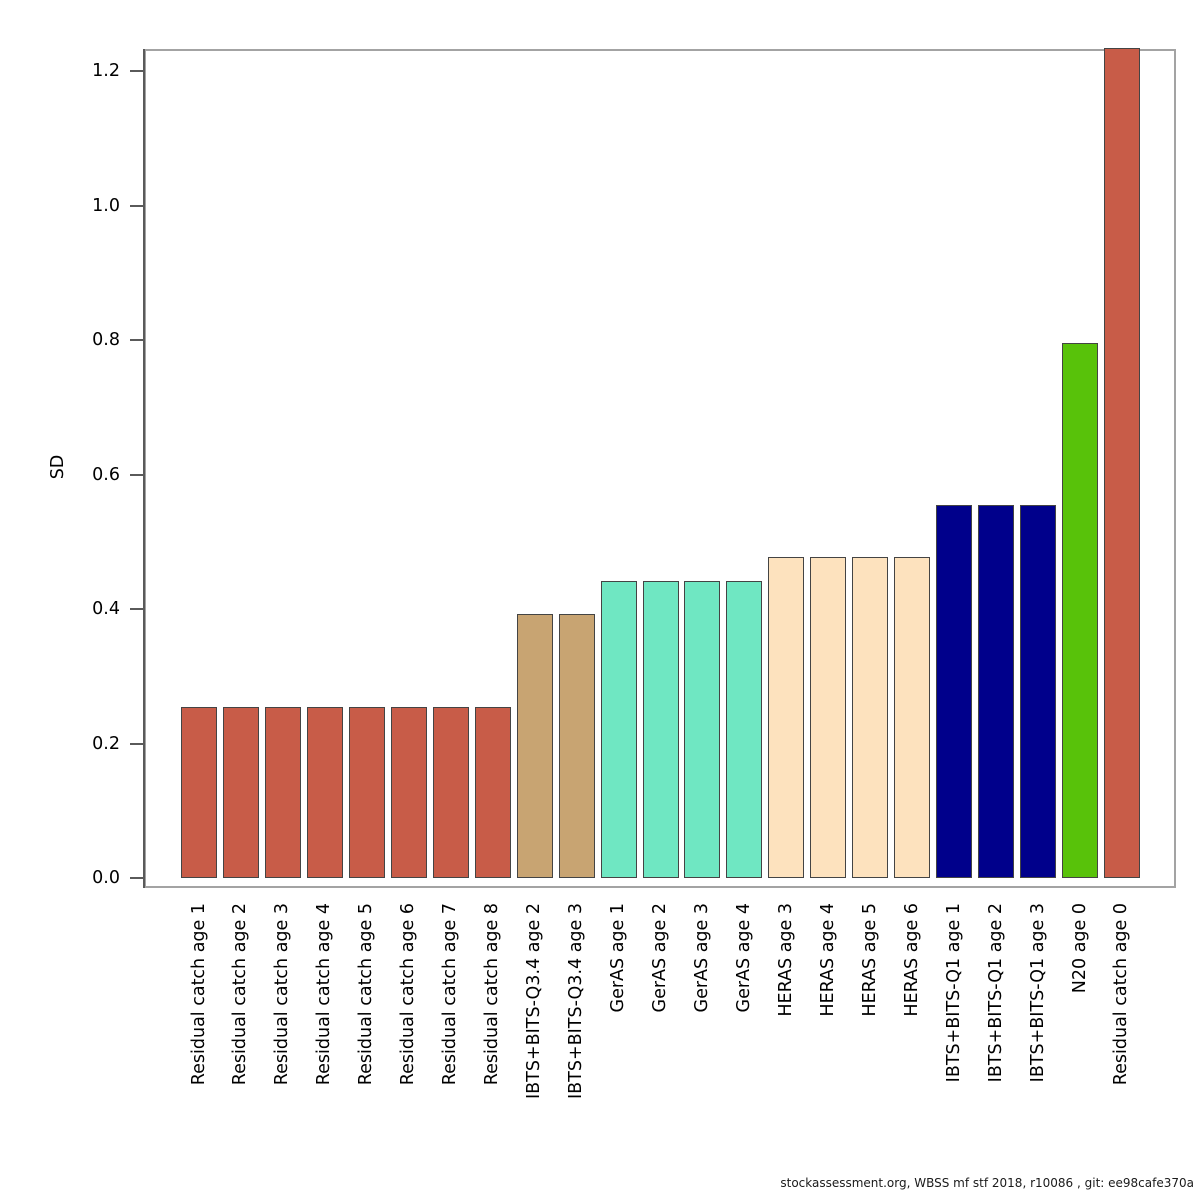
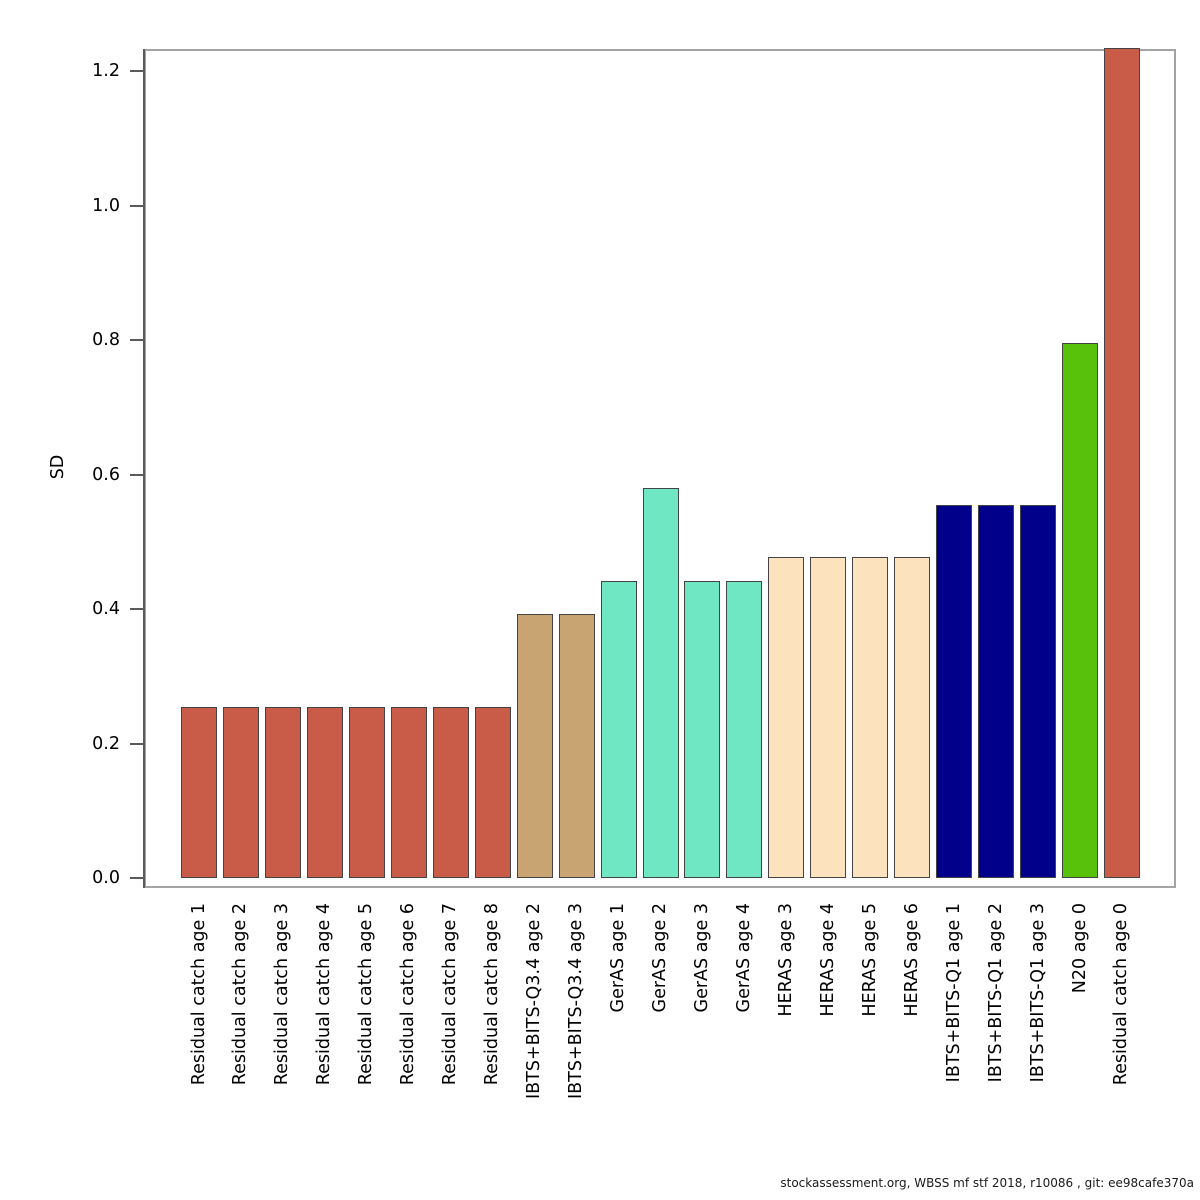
GerAS age 2: 0.44 -> 0.58
